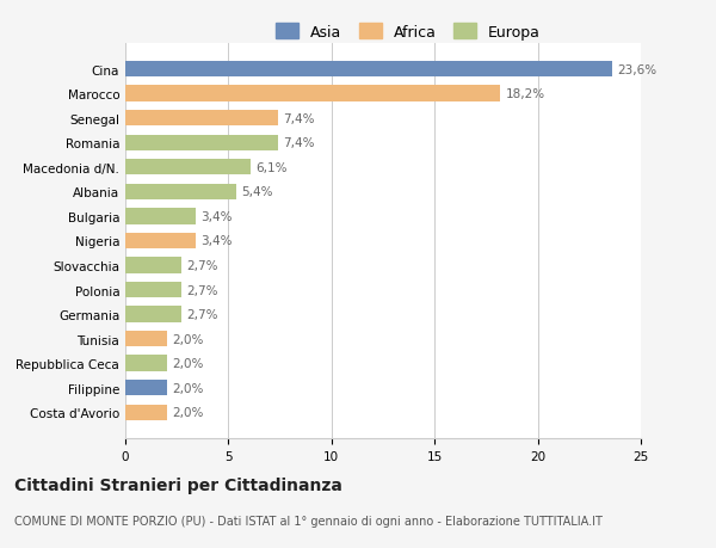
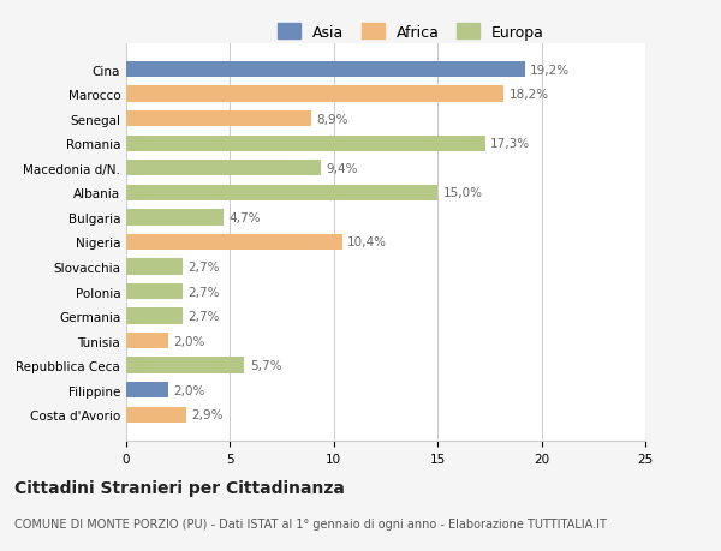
Cina: 23,6% -> 19,2%
Senegal: 7,4% -> 8,9%
Romania: 7,4% -> 17,3%
Macedonia d/N.: 6,1% -> 9,4%
Albania: 5,4% -> 15,0%
Bulgaria: 3,4% -> 4,7%
Nigeria: 3,4% -> 10,4%
Repubblica Ceca: 2,0% -> 5,7%
Costa d'Avorio: 2,0% -> 2,9%
